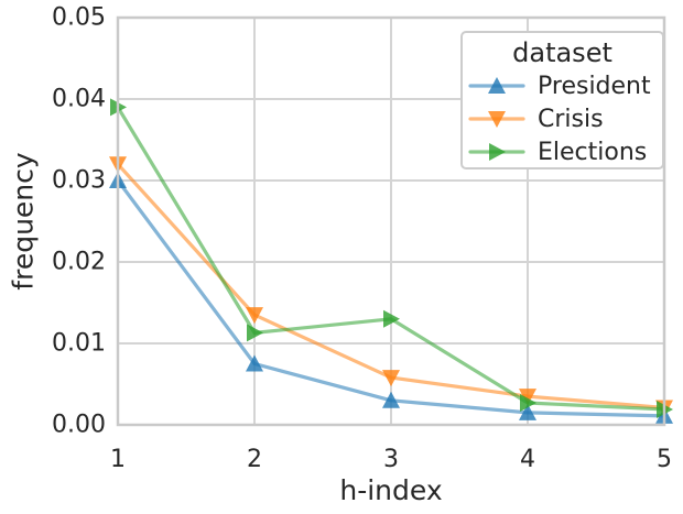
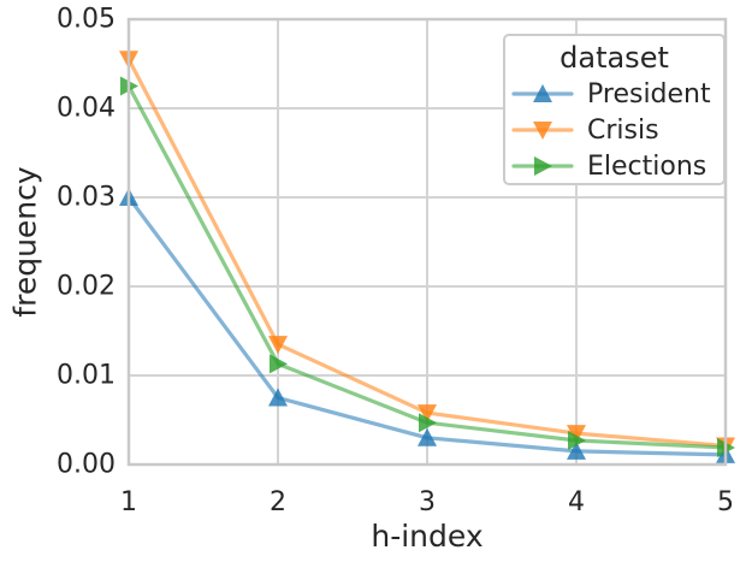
Crisis/1: 0.032 -> 0.045
Elections/1: 0.039 -> 0.043
Elections/3: 0.013 -> 0.005
